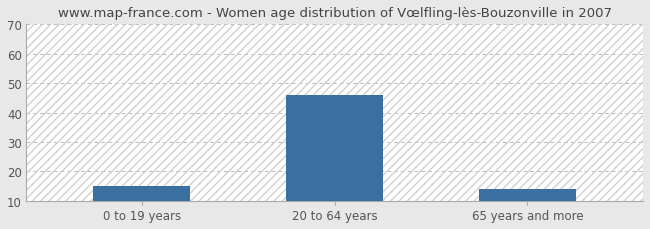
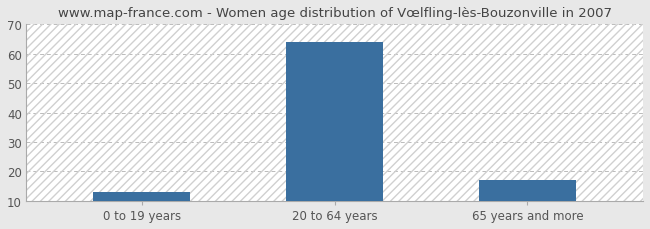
0 to 19 years: 15 -> 13
20 to 64 years: 46 -> 64
65 years and more: 14 -> 17
